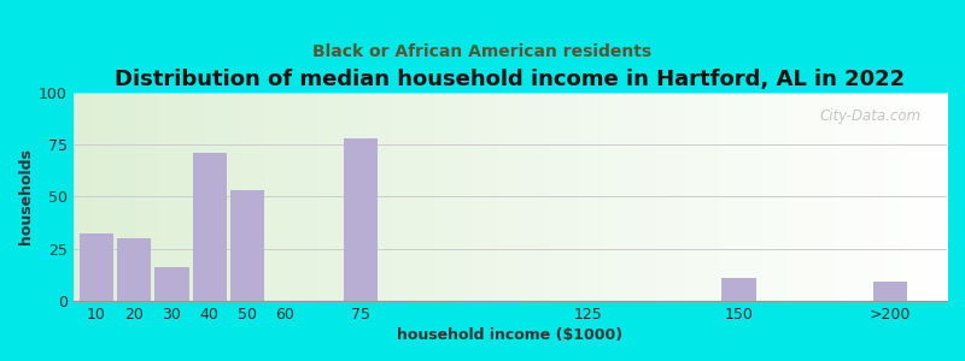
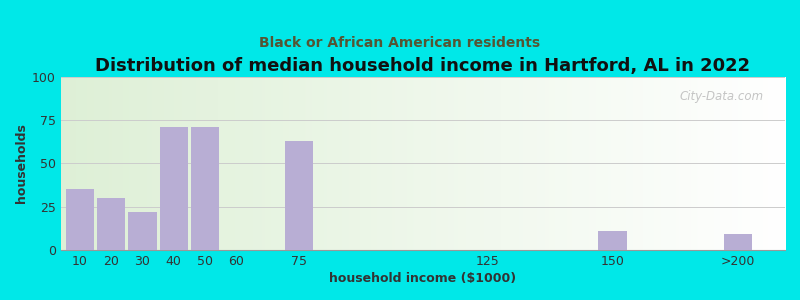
10: 32 -> 35
30: 16 -> 22
50: 53 -> 71
75: 78 -> 63
